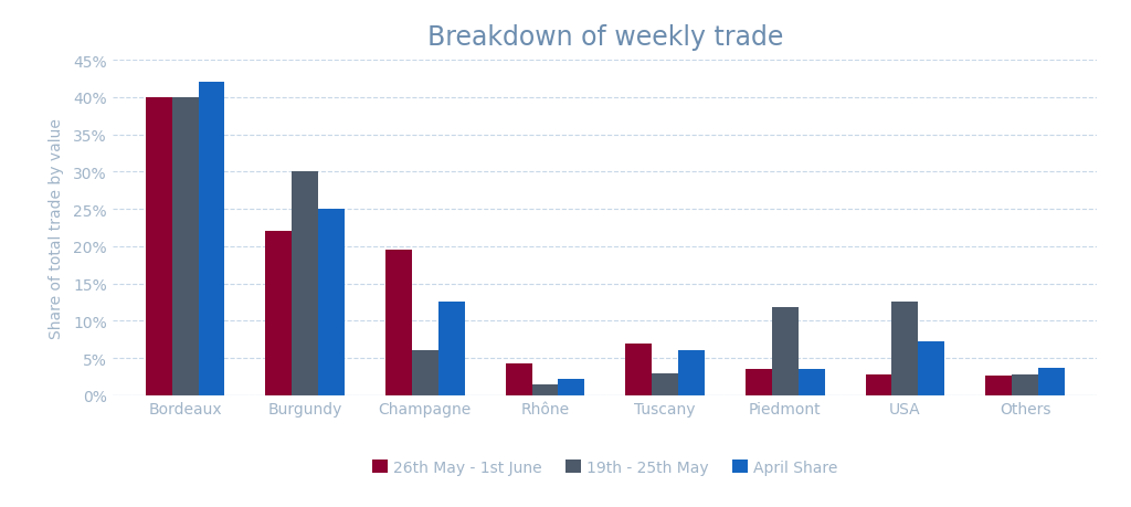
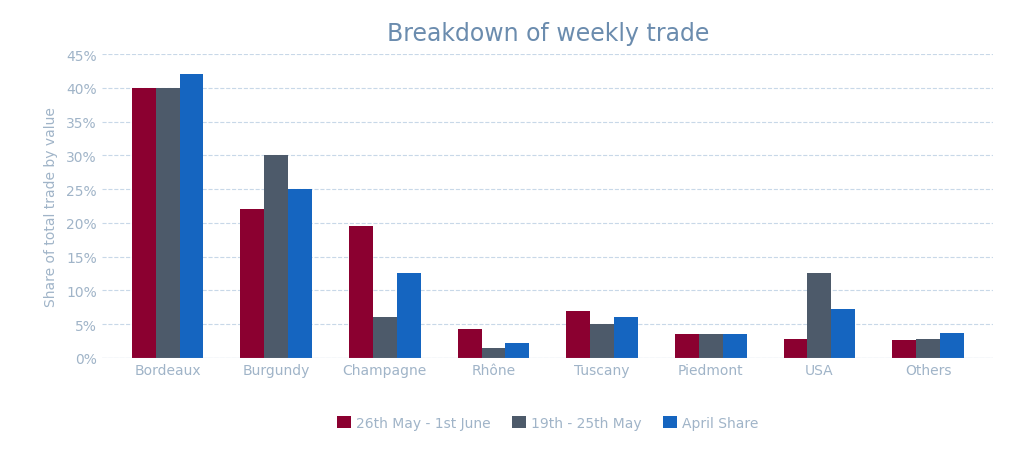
19th - 25th May/Tuscany: 3.0% -> 5.0%
19th - 25th May/Piedmont: 11.8% -> 3.5%
